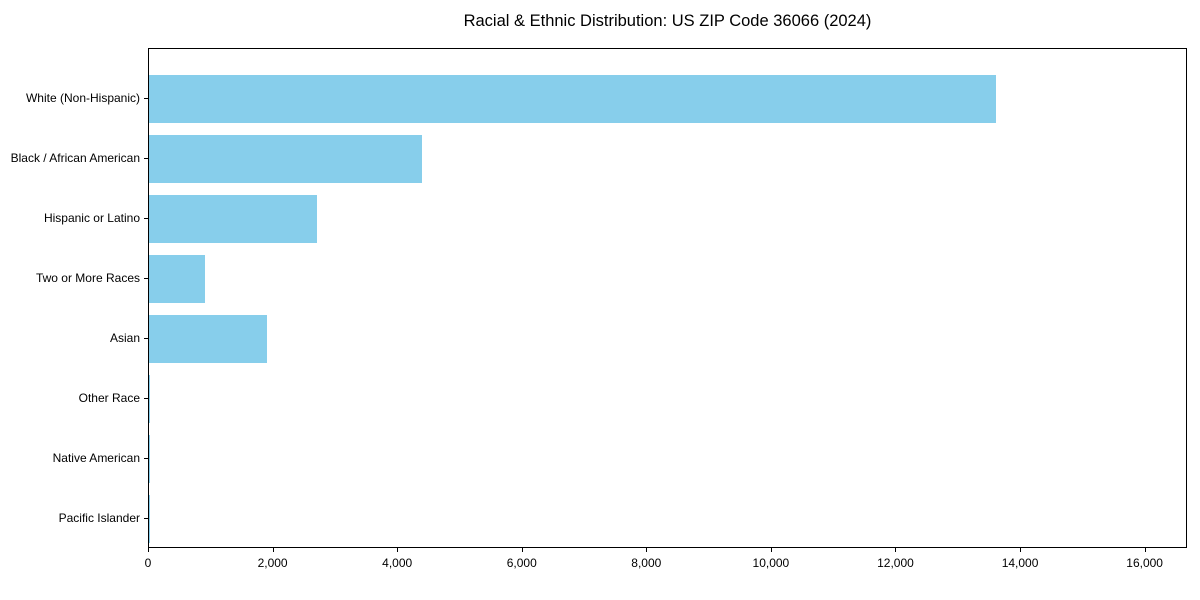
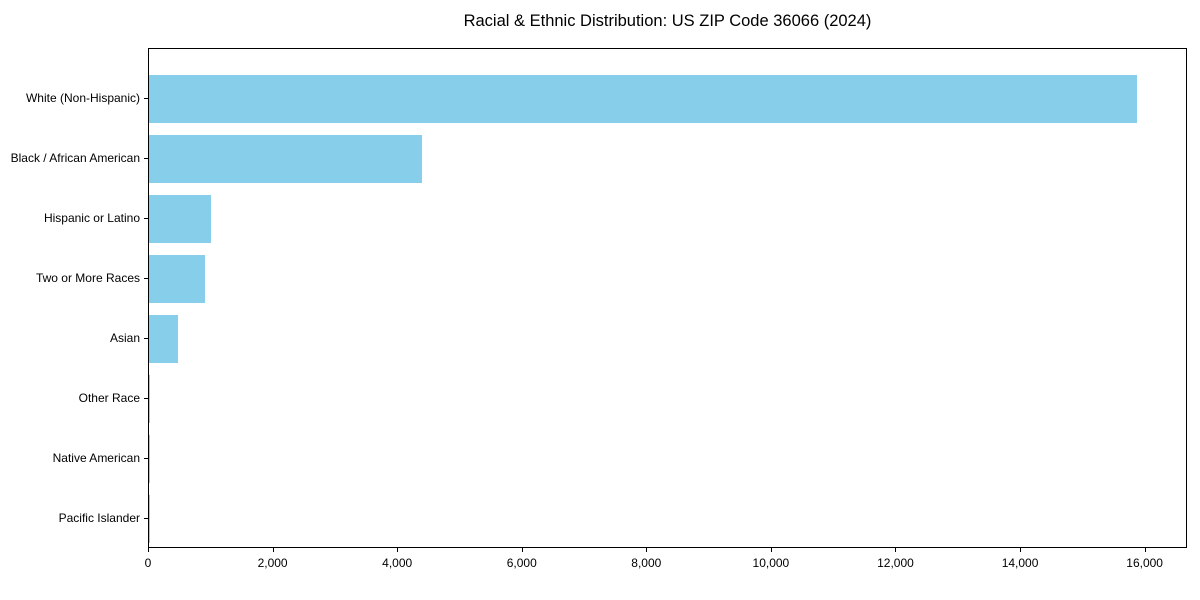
White (Non-Hispanic): 13600 -> 15900
Hispanic or Latino: 2700 -> 1000
Asian: 1900 -> 500
